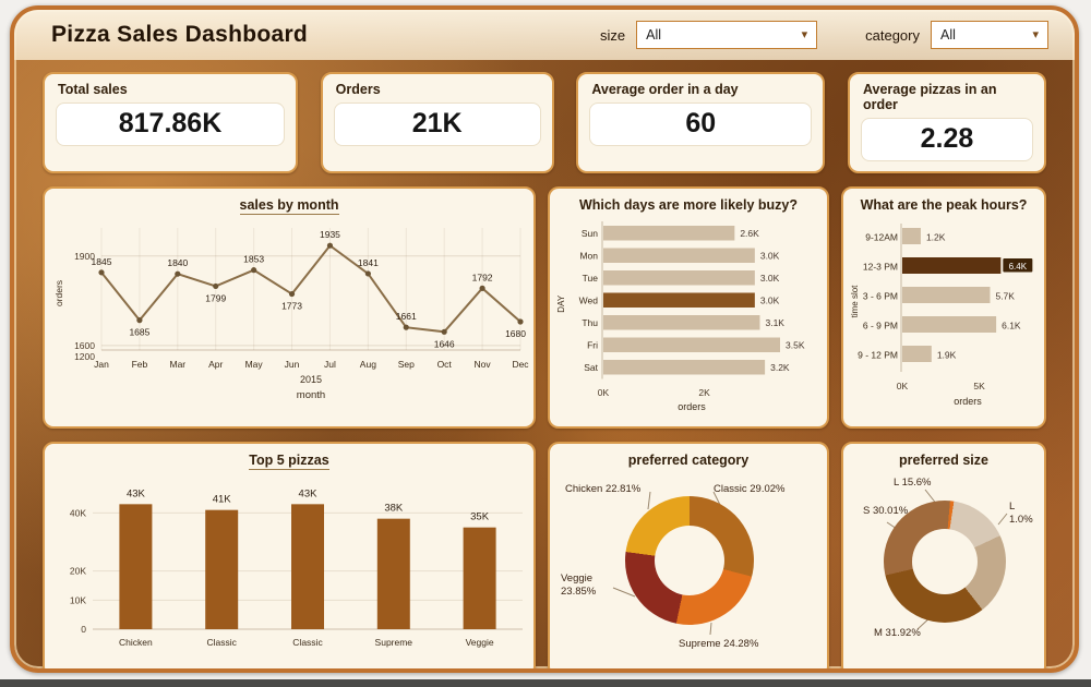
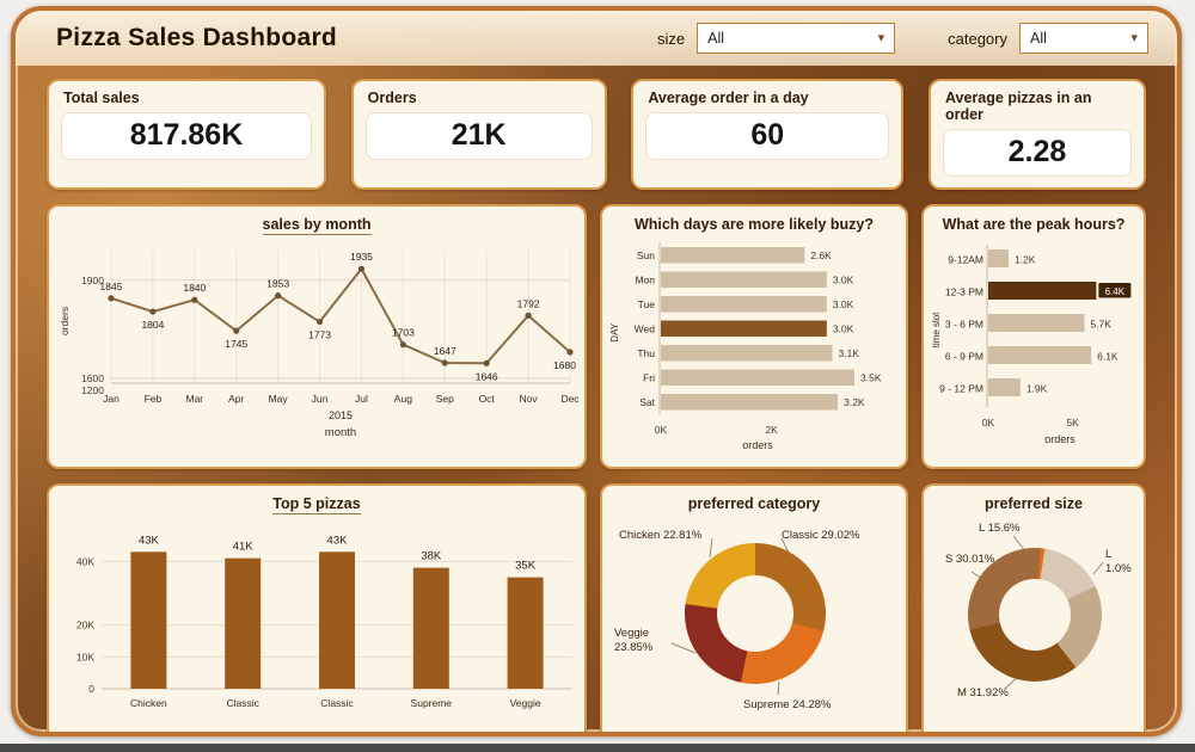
sales by month/Feb: 1685 -> 1804
sales by month/Apr: 1799 -> 1745
sales by month/Aug: 1841 -> 1703
sales by month/Sep: 1661 -> 1647
